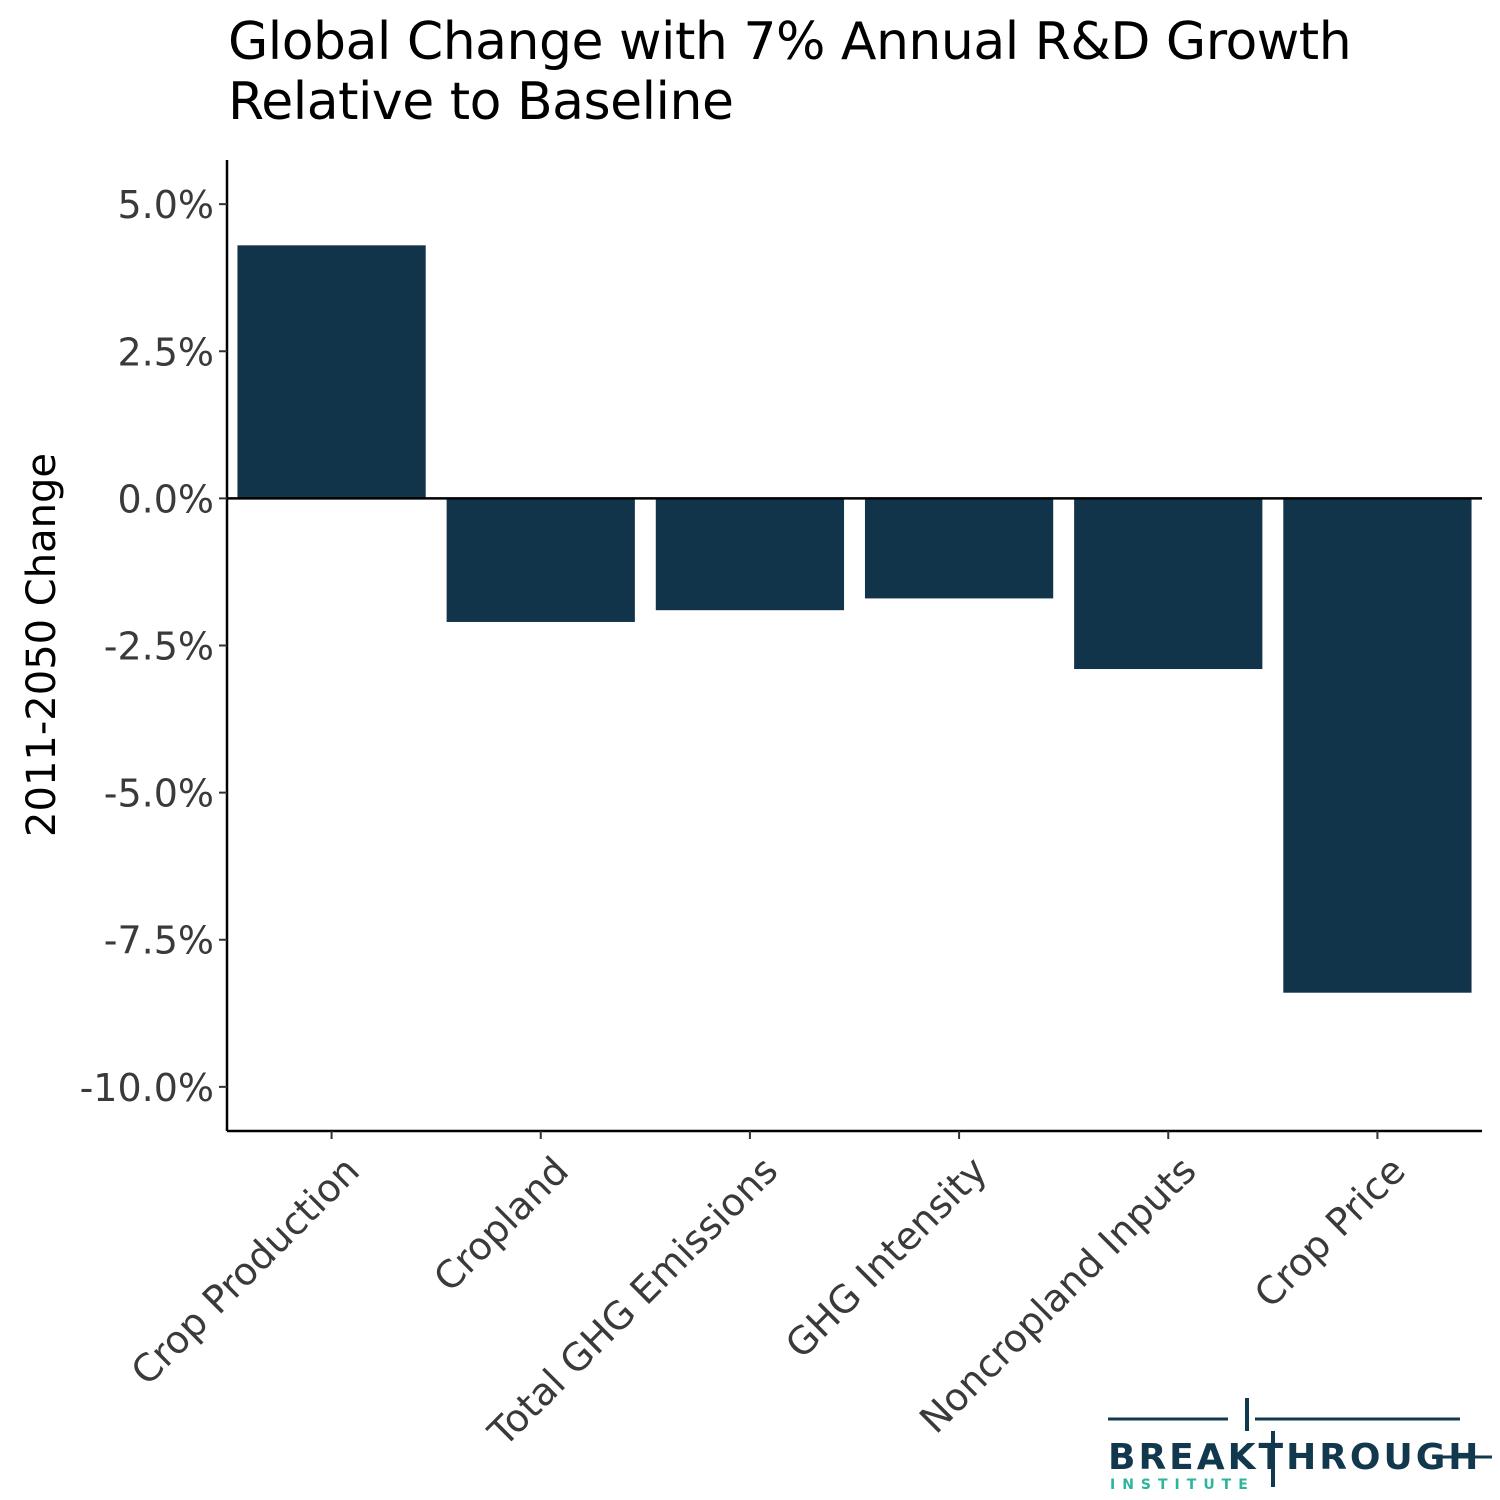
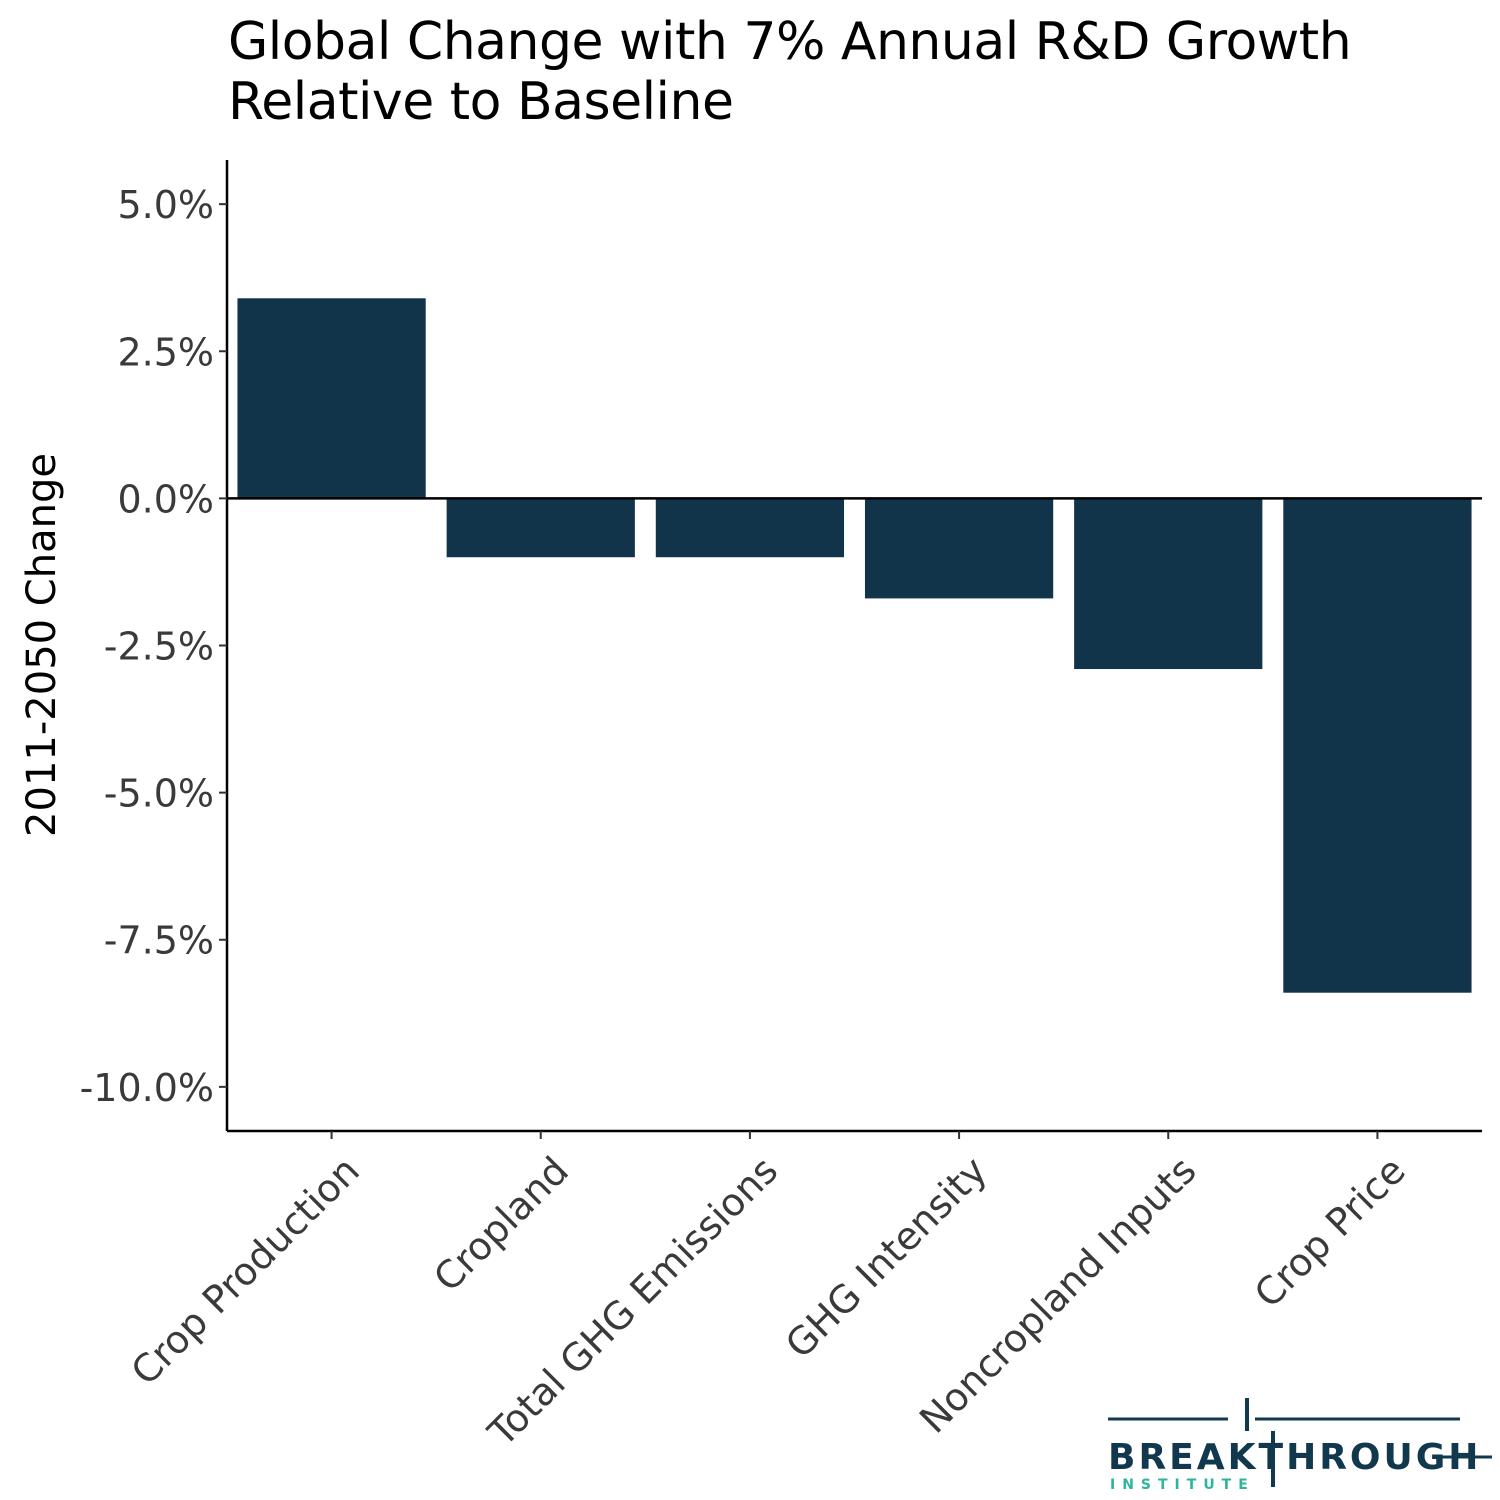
Crop Production: 4.3% -> 3.4%
Cropland: -2.1% -> -1.0%
Total GHG Emissions: -1.9% -> -1.0%
